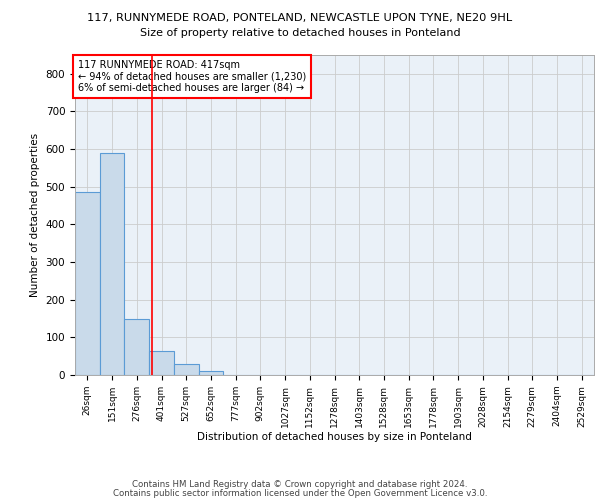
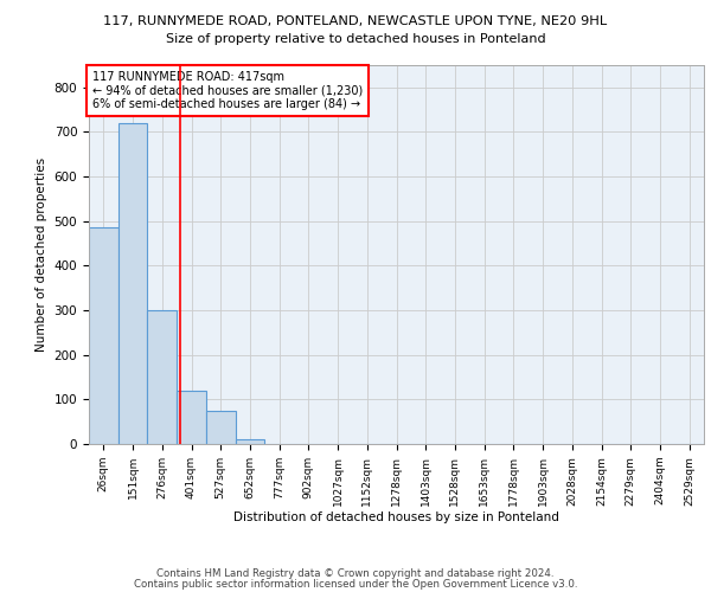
151sqm: 591 -> 720
276sqm: 150 -> 300
401sqm: 65 -> 120
527sqm: 28 -> 75
